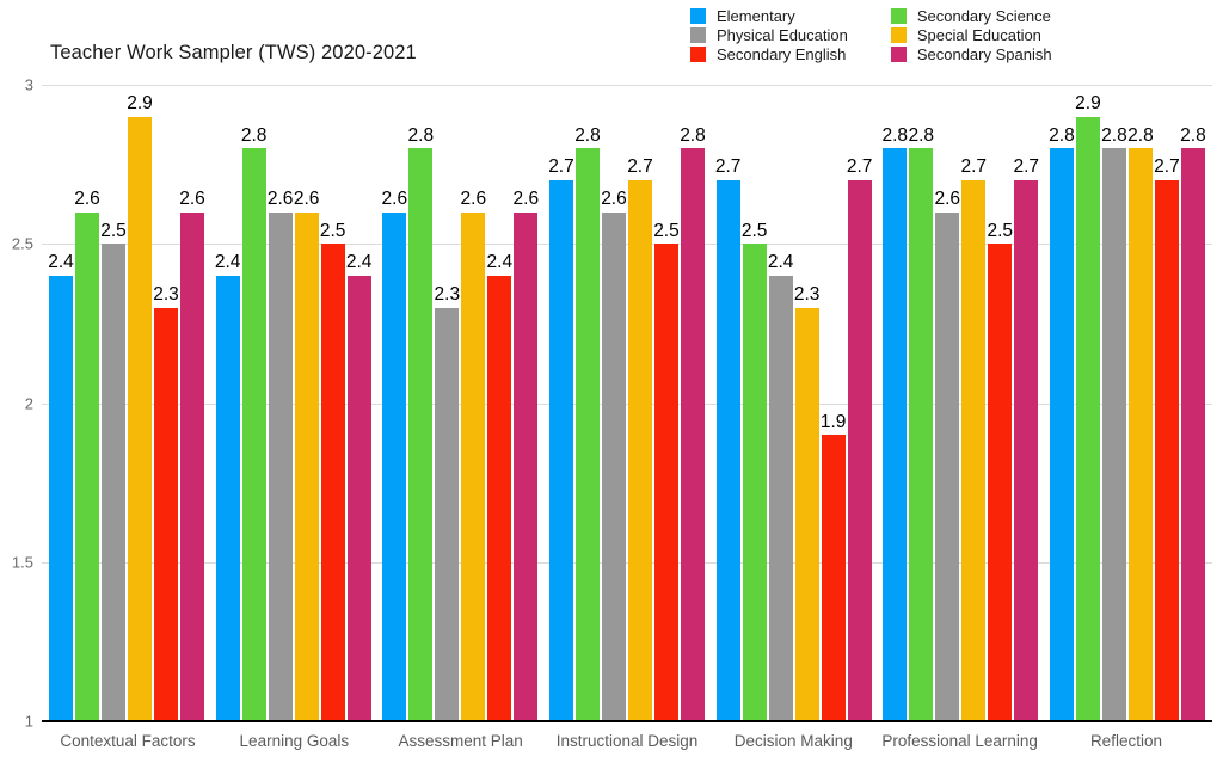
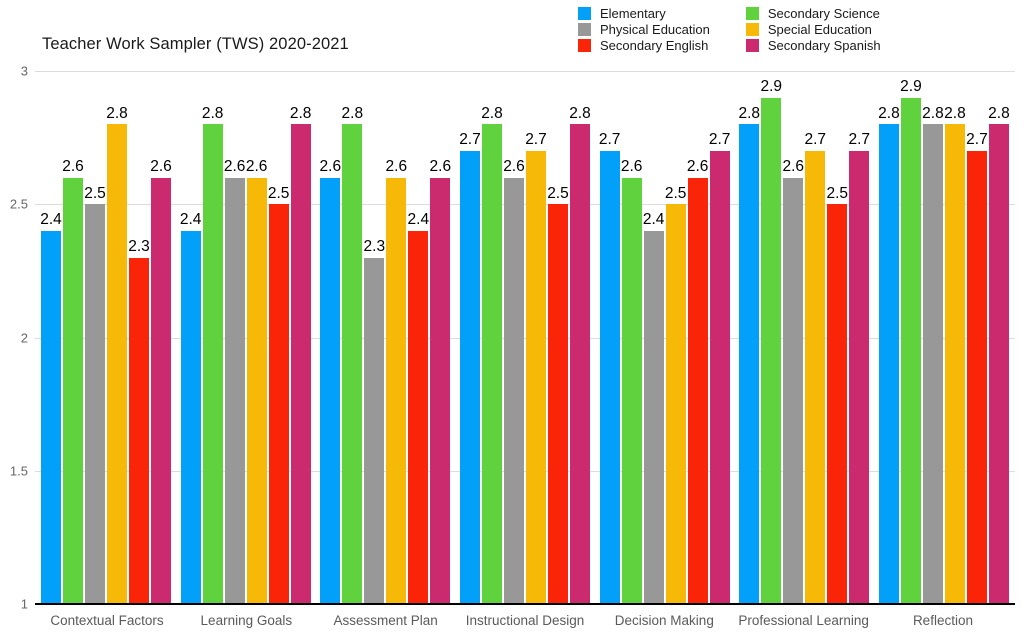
Special Education/Contextual Factors: 2.9 -> 2.8
Secondary Spanish/Learning Goals: 2.4 -> 2.8
Secondary Science/Decision Making: 2.5 -> 2.6
Special Education/Decision Making: 2.3 -> 2.5
Secondary English/Decision Making: 1.9 -> 2.6
Secondary Science/Professional Learning: 2.8 -> 2.9
